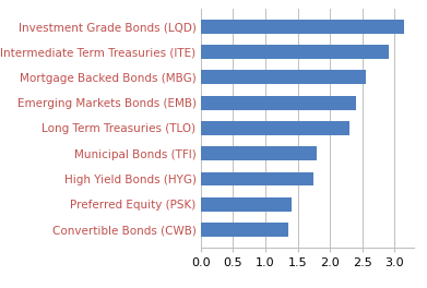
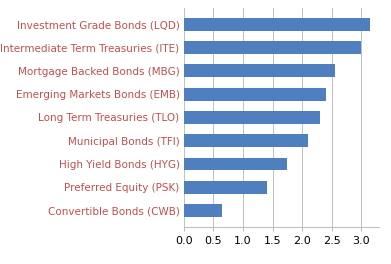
Intermediate Term Treasuries (ITE): 2.90 -> 3.00
Municipal Bonds (TFI): 1.80 -> 2.10
Convertible Bonds (CWB): 1.36 -> 0.65
